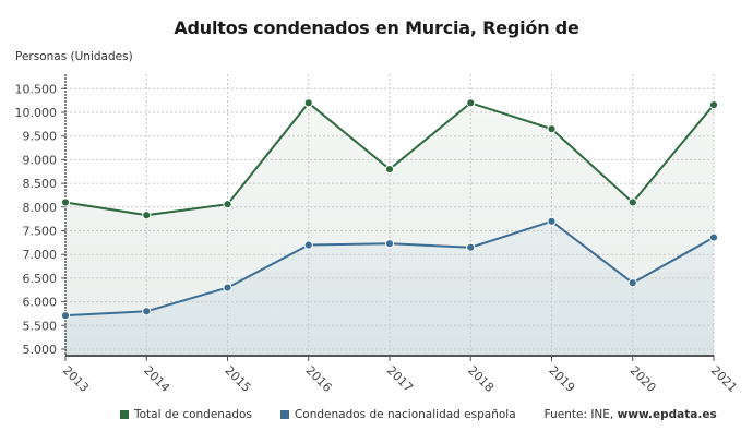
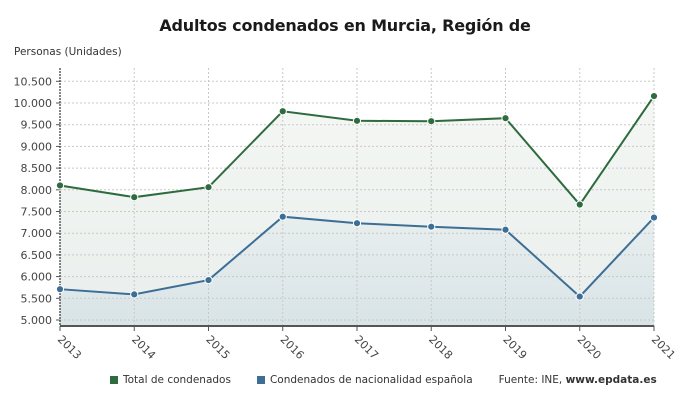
Condenados de nacionalidad española/2014: 5800 -> 5600
Condenados de nacionalidad española/2015: 6300 -> 5900
Total de condenados/2016: 10200 -> 9800
Condenados de nacionalidad española/2016: 7200 -> 7400
Total de condenados/2017: 8800 -> 9600
Total de condenados/2018: 10200 -> 9600
Condenados de nacionalidad española/2019: 7700 -> 7100
Total de condenados/2020: 8100 -> 7700
Condenados de nacionalidad española/2020: 6400 -> 5500
